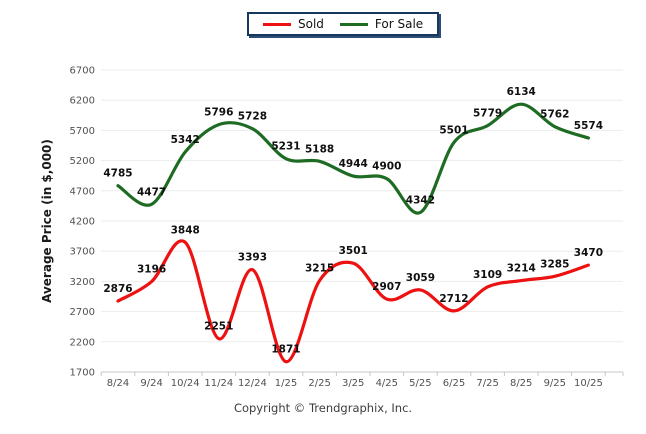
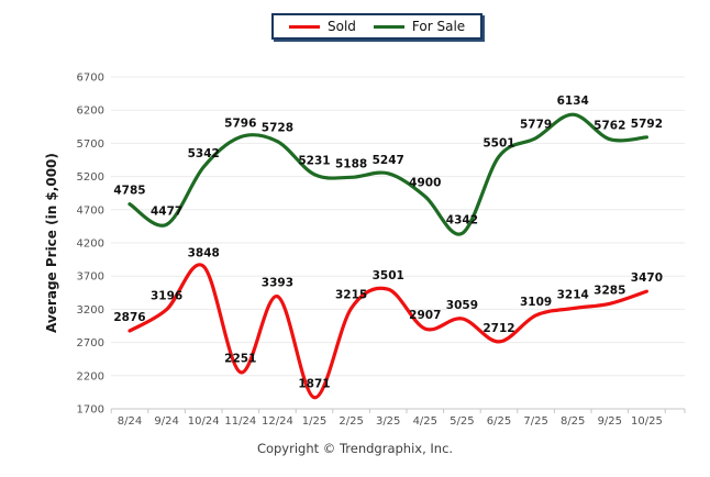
For Sale/3/25: 4944 -> 5247
For Sale/10/25: 5574 -> 5792
